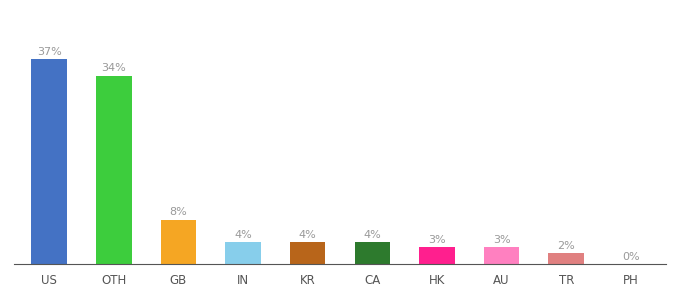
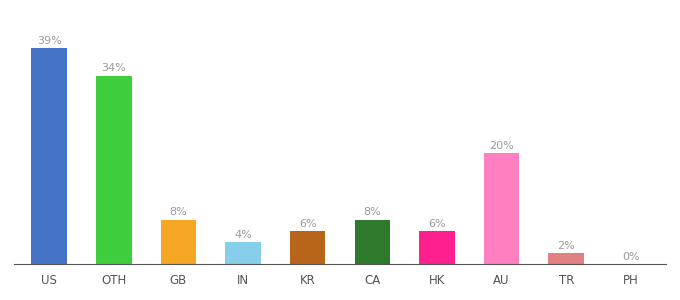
US: 37% -> 39%
KR: 4% -> 6%
CA: 4% -> 8%
HK: 3% -> 6%
AU: 3% -> 20%
